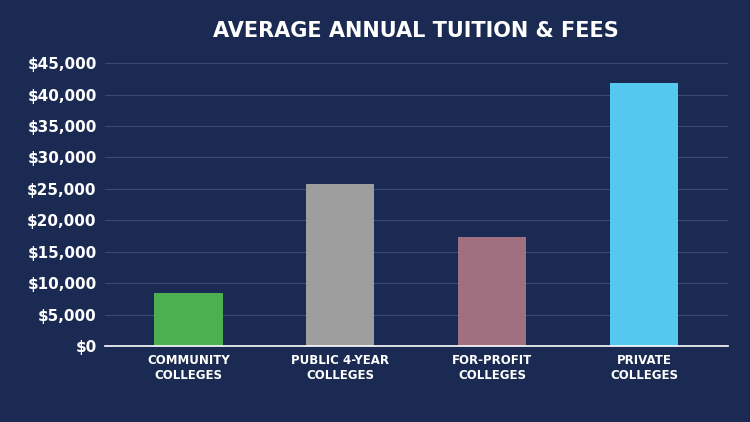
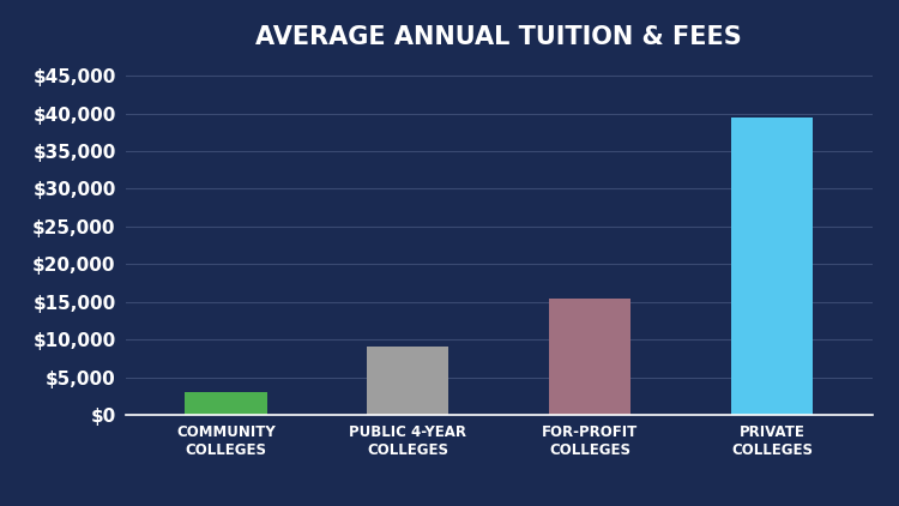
COMMUNITY COLLEGES: $8,400 -> $3,000
PUBLIC 4-YEAR COLLEGES: $25,800 -> $9,000
FOR-PROFIT COLLEGES: $17,400 -> $15,500
PRIVATE COLLEGES: $41,800 -> $39,500
